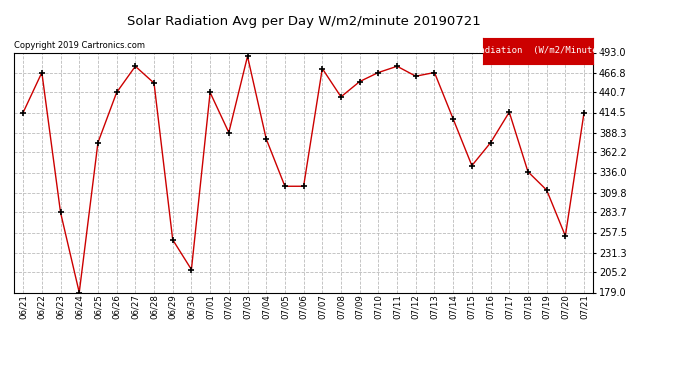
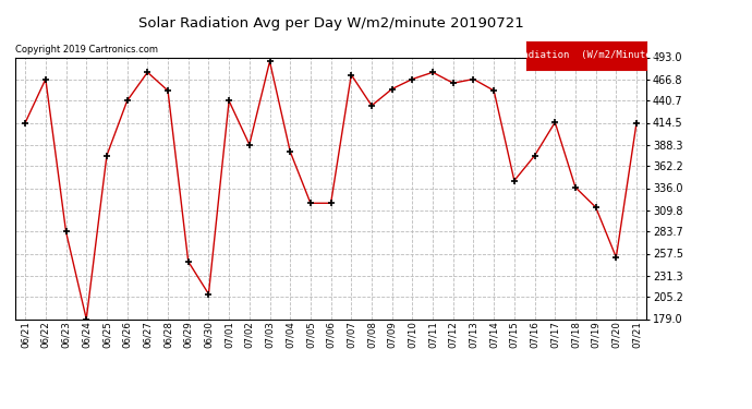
07/14: 406 -> 453
